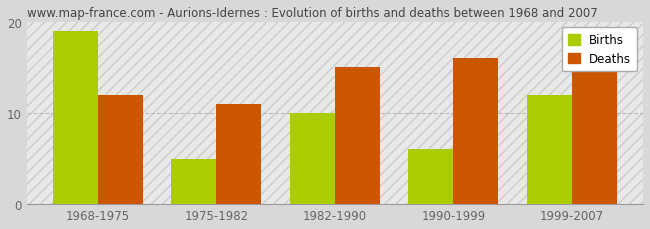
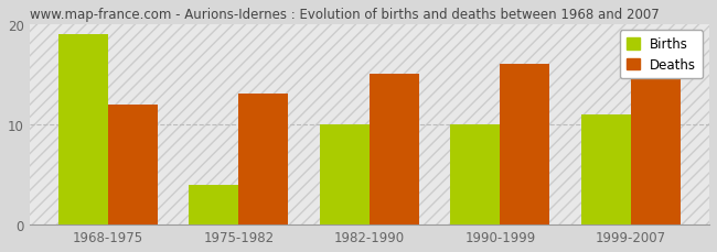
Births/1975-1982: 5 -> 4
Deaths/1975-1982: 11 -> 13
Births/1990-1999: 6 -> 10
Births/1999-2007: 12 -> 11
